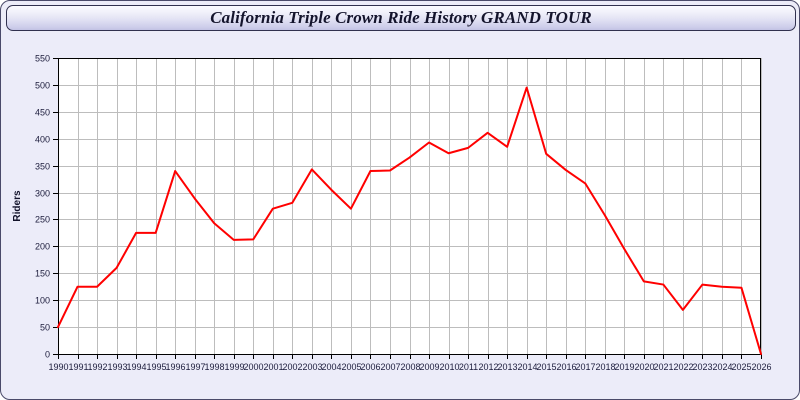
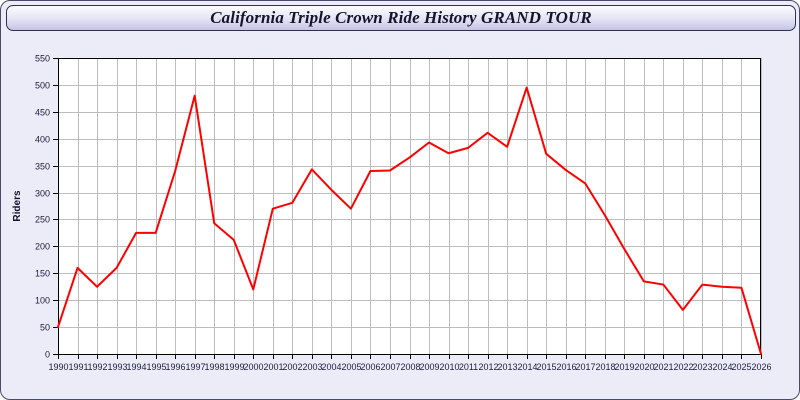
1991: 120 -> 160
1997: 290 -> 480
2000: 210 -> 120
